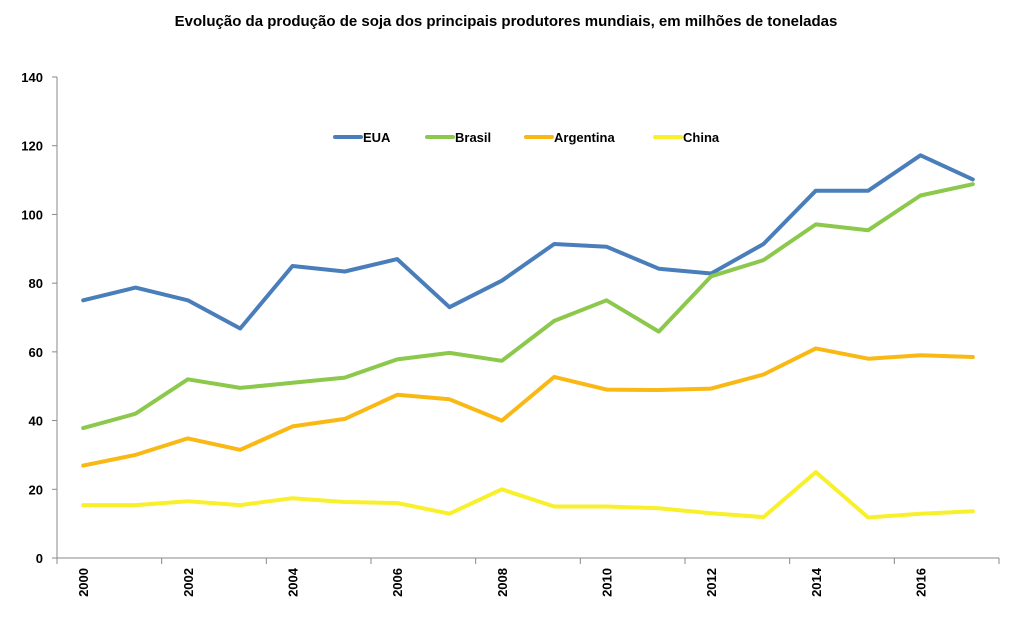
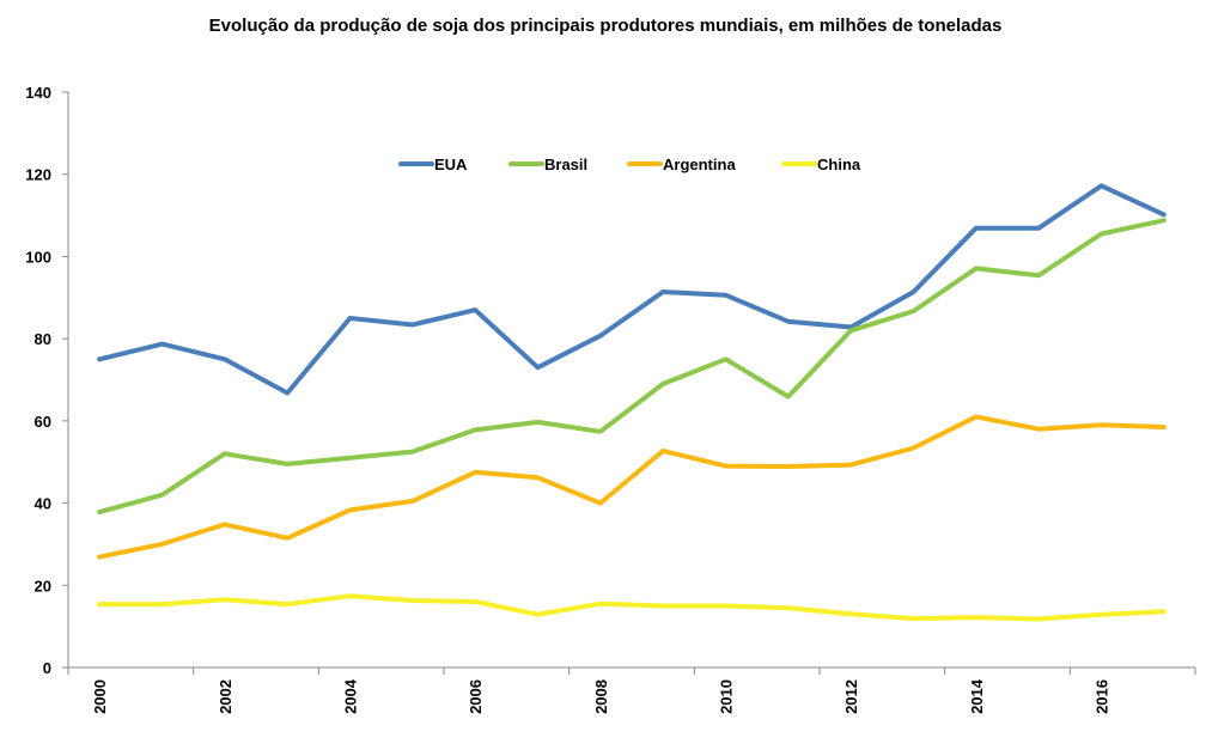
China/2008: 20 -> 16
China/2014: 25 -> 12
